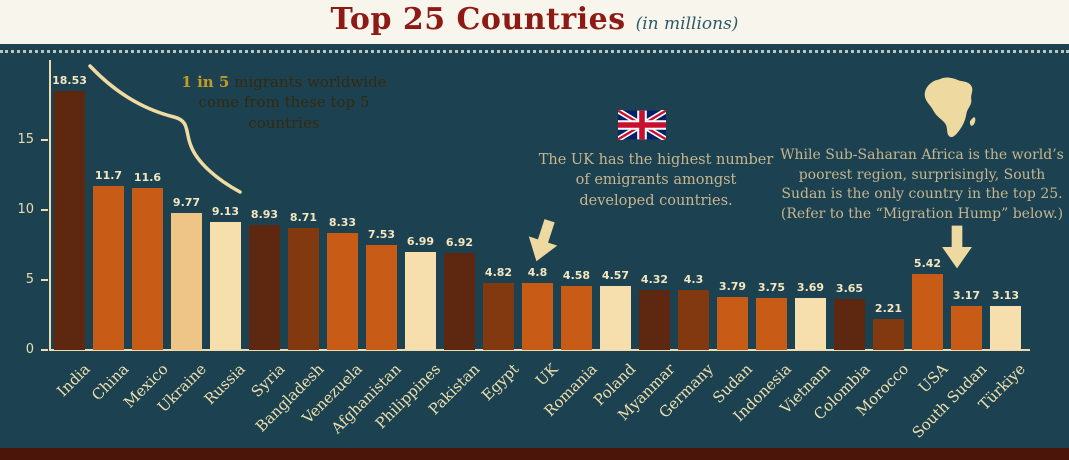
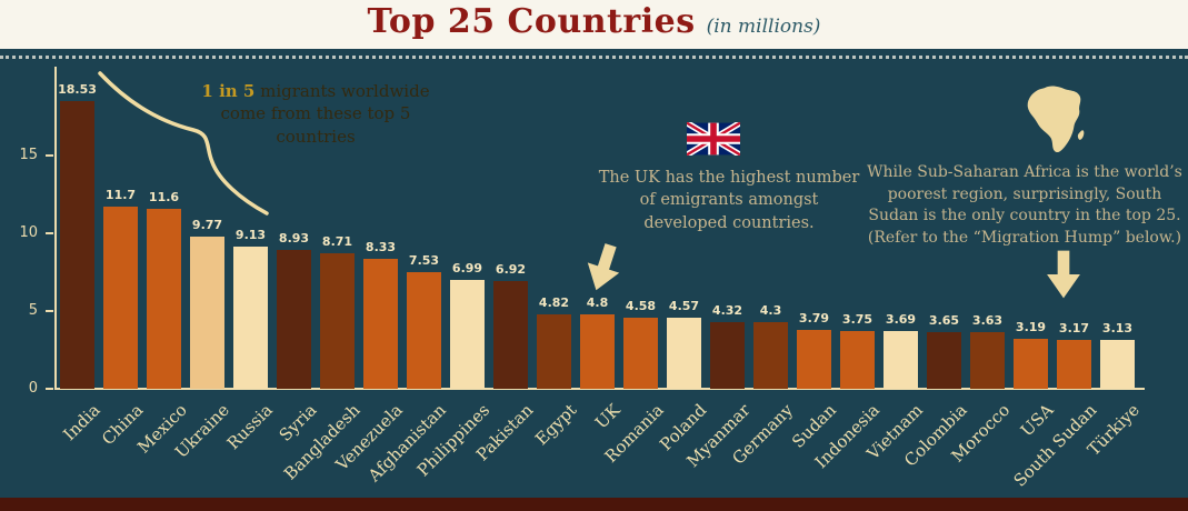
Morocco: 2.21 -> 3.63
USA: 5.42 -> 3.19
